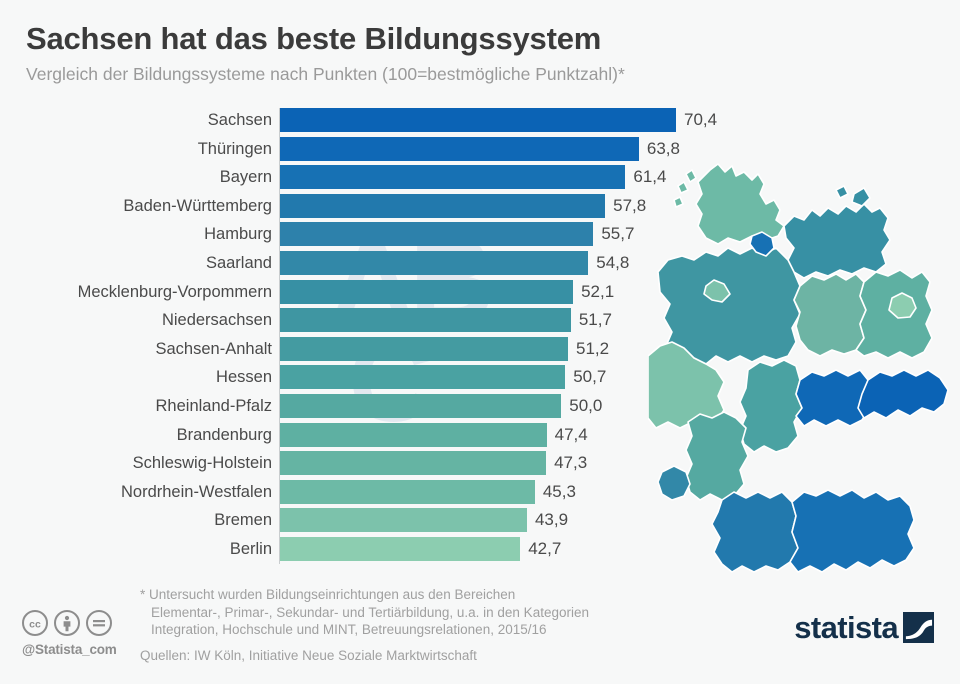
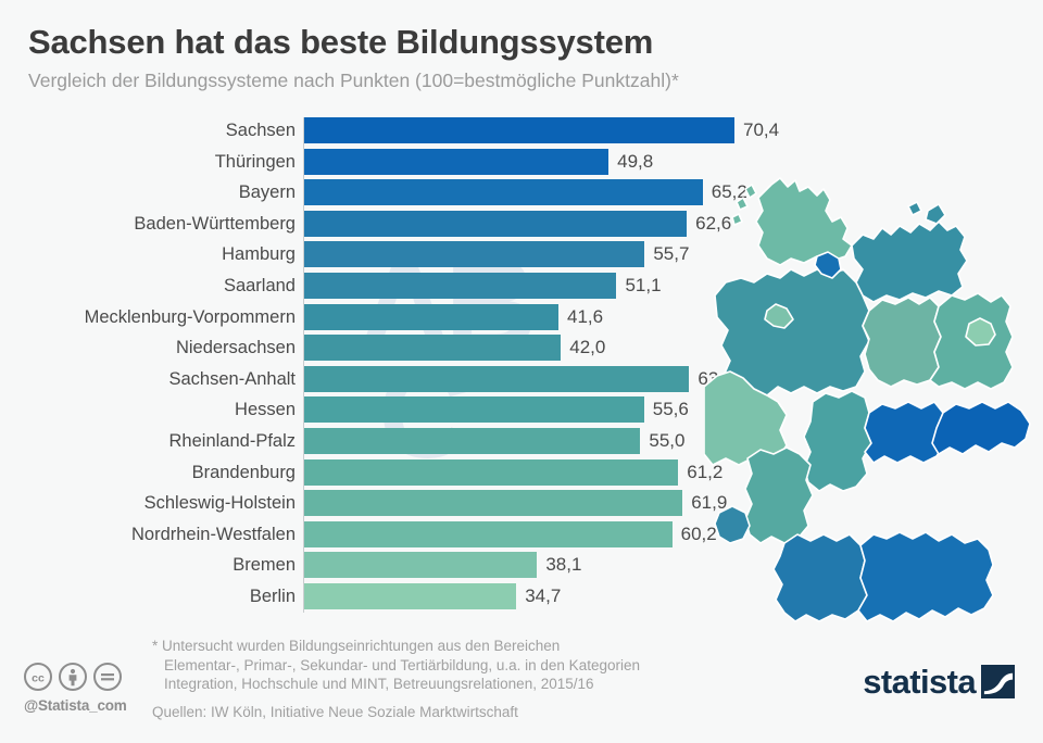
Thüringen: 63,8 -> 49,8
Bayern: 61,4 -> 65,2
Baden-Württemberg: 57,8 -> 62,6
Saarland: 54,8 -> 51,1
Mecklenburg-Vorpommern: 52,1 -> 41,6
Niedersachsen: 51,7 -> 42,0
Sachsen-Anhalt: 51,2 -> 63,0
Hessen: 50,7 -> 55,6
Rheinland-Pfalz: 50,0 -> 55,0
Brandenburg: 47,4 -> 61,2
Schleswig-Holstein: 47,3 -> 61,9
Nordrhein-Westfalen: 45,3 -> 60,2
Bremen: 43,9 -> 38,1
Berlin: 42,7 -> 34,7
